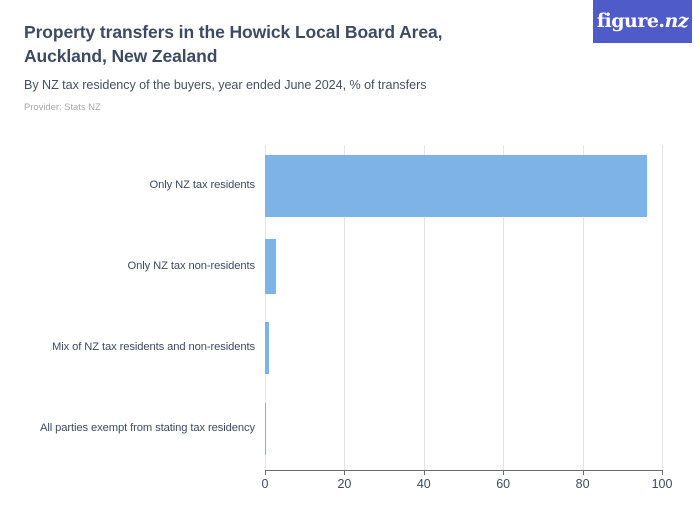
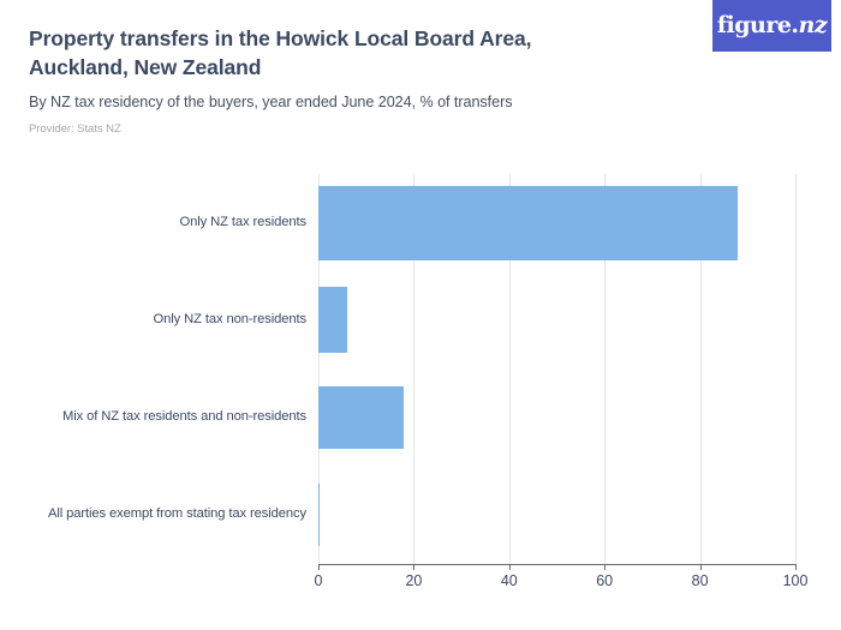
Only NZ tax residents: 96 -> 88
Only NZ tax non-residents: 3 -> 6
Mix of NZ tax residents and non-residents: 1 -> 18
